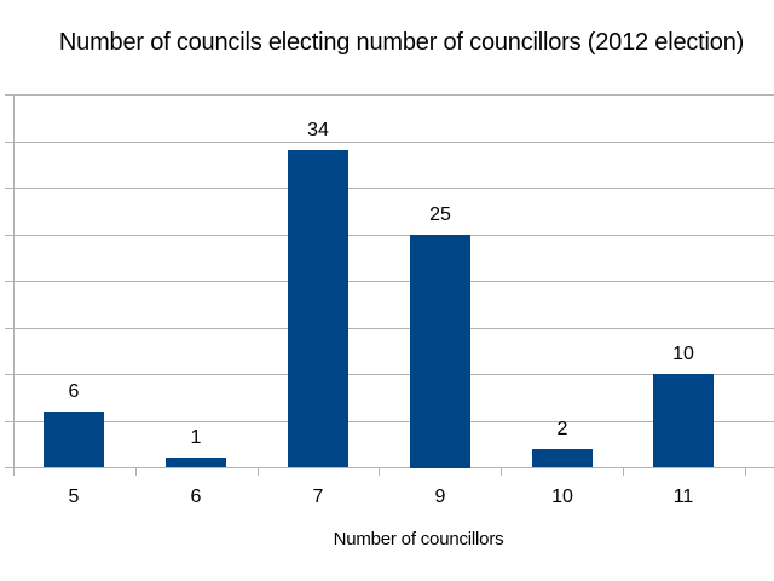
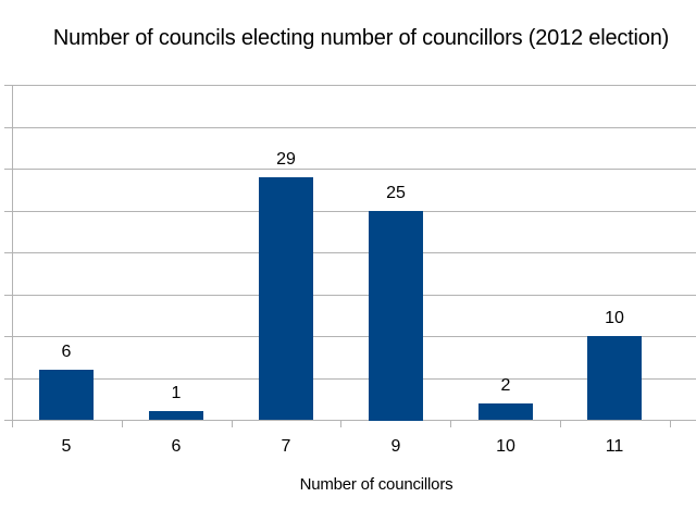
7: 34 -> 29
